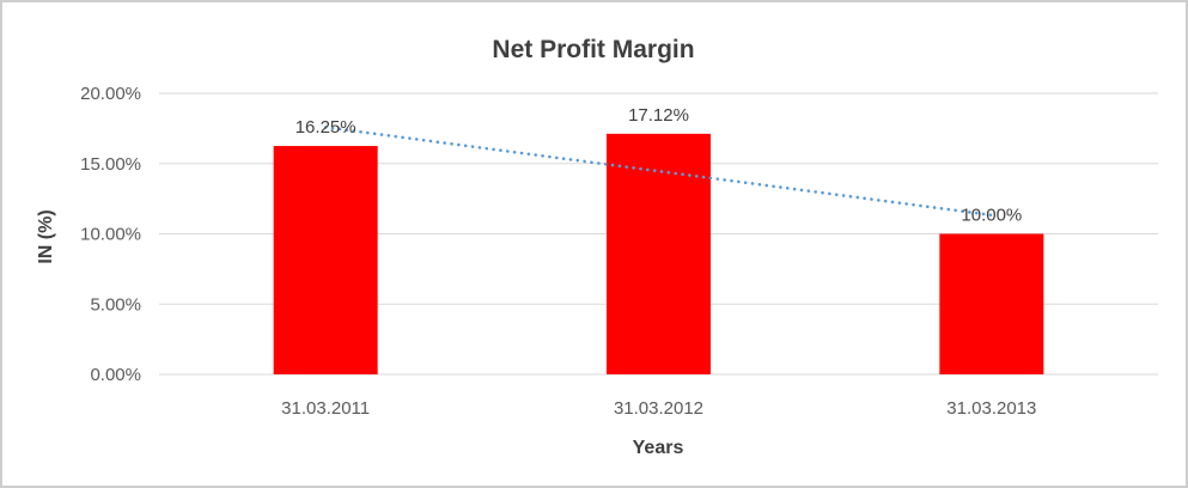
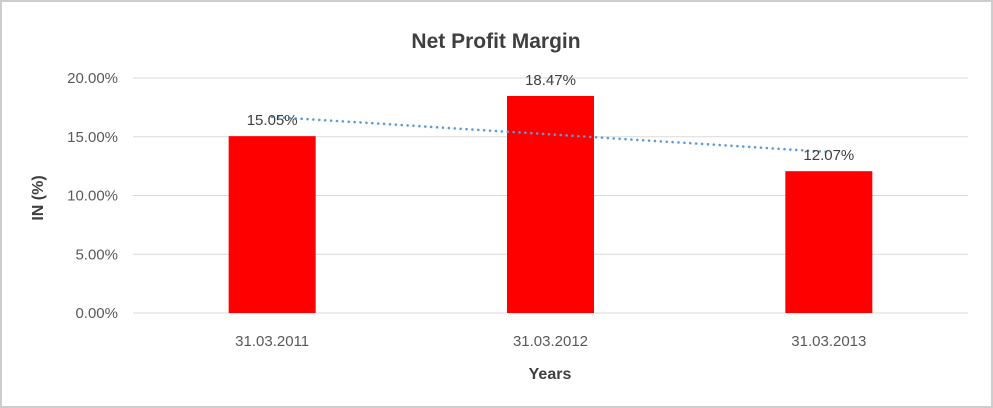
31.03.2011: 16.25% -> 15.05%
31.03.2012: 17.12% -> 18.47%
31.03.2013: 10.00% -> 12.07%
